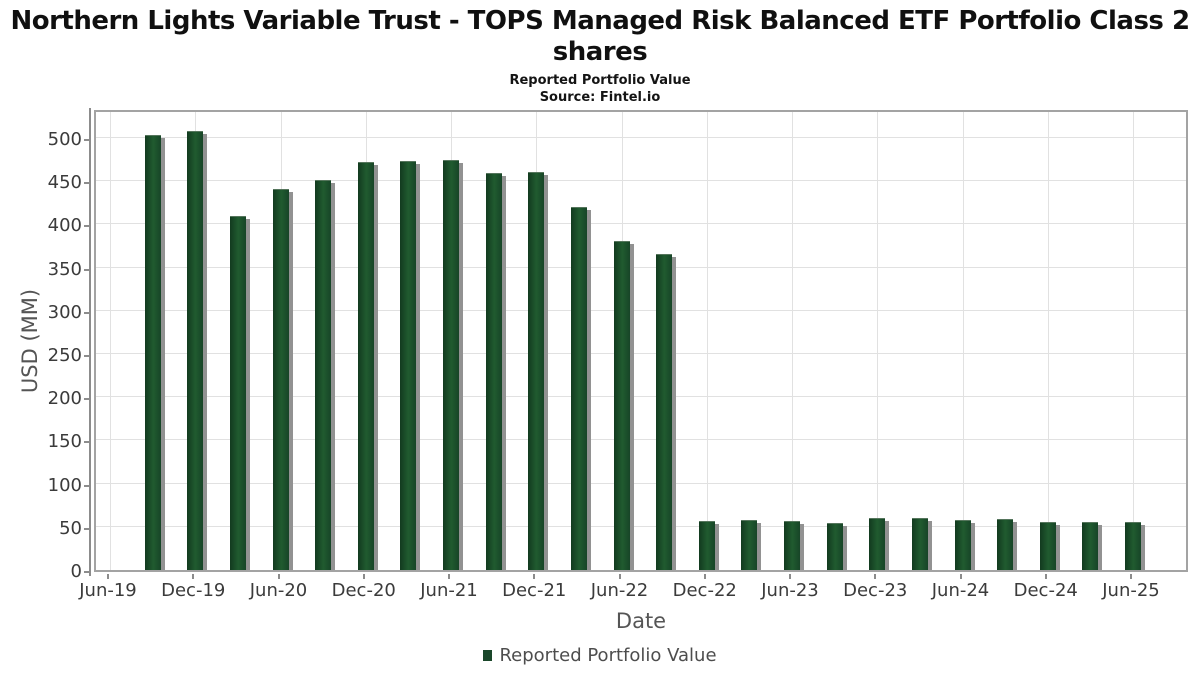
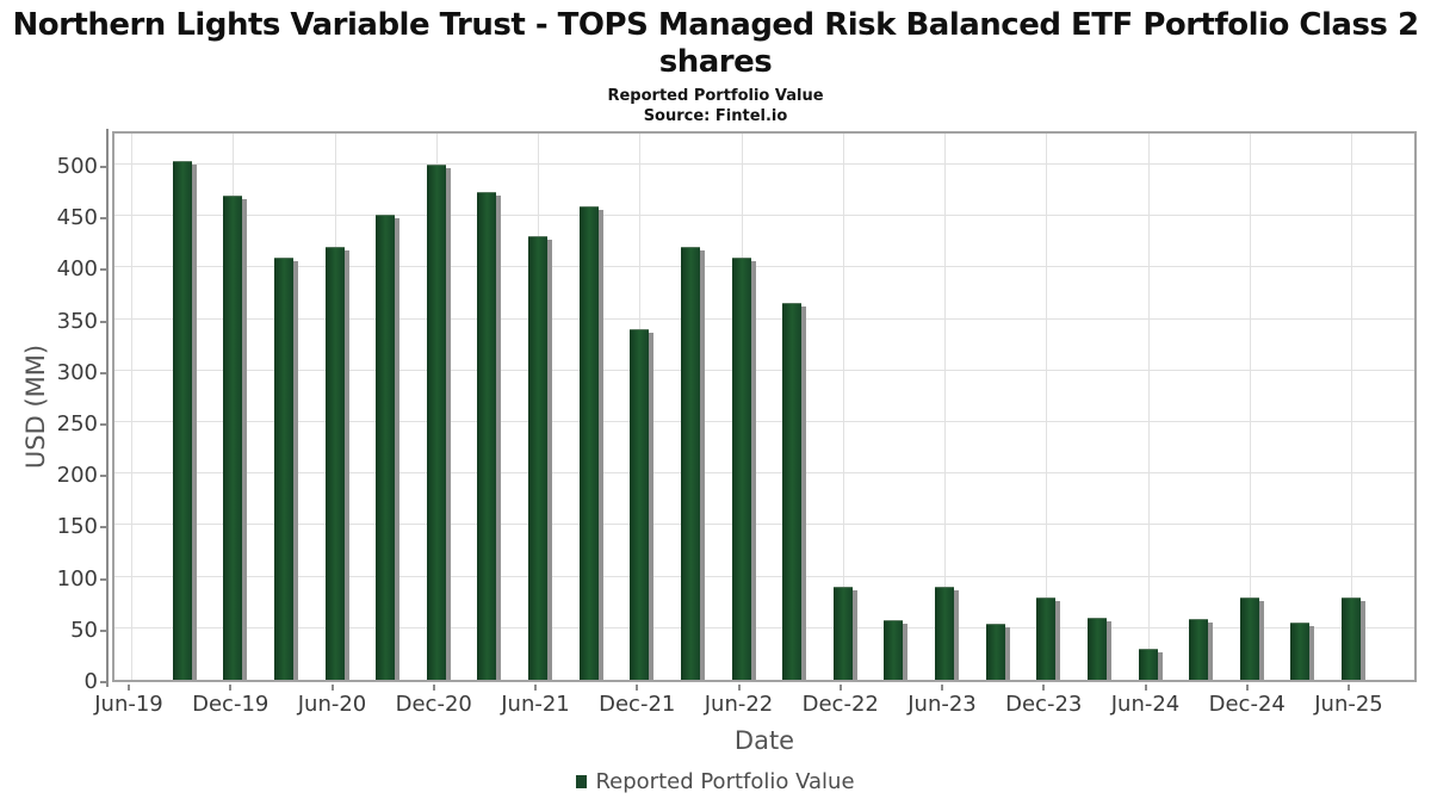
Dec-19: 510 -> 470
Jun-20: 440 -> 420
Dec-20: 470 -> 500
Jun-21: 470 -> 430
Dec-21: 460 -> 340
Jun-22: 380 -> 410
Dec-22: 60 -> 90
Jun-23: 60 -> 90
Dec-23: 60 -> 80
Jun-24: 60 -> 30
Dec-24: 60 -> 80
Jun-25: 60 -> 80
